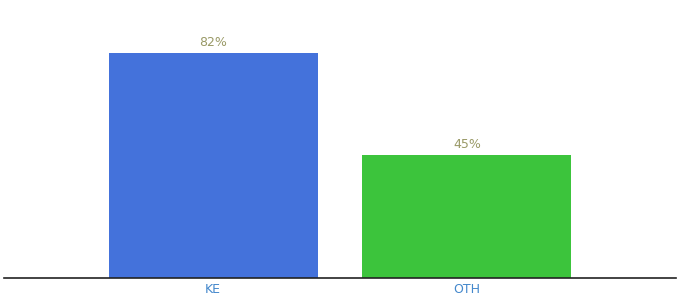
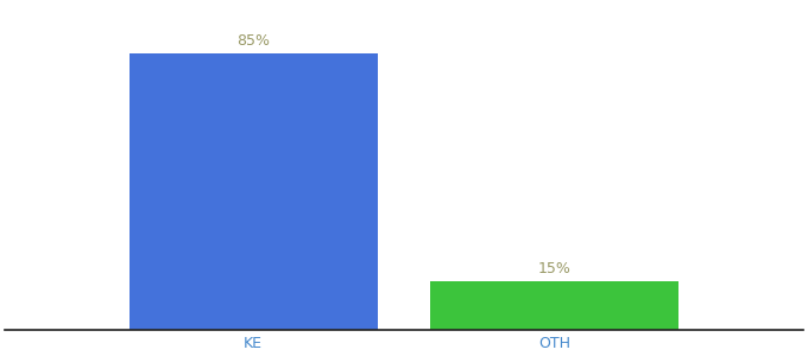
KE: 82% -> 85%
OTH: 45% -> 15%
